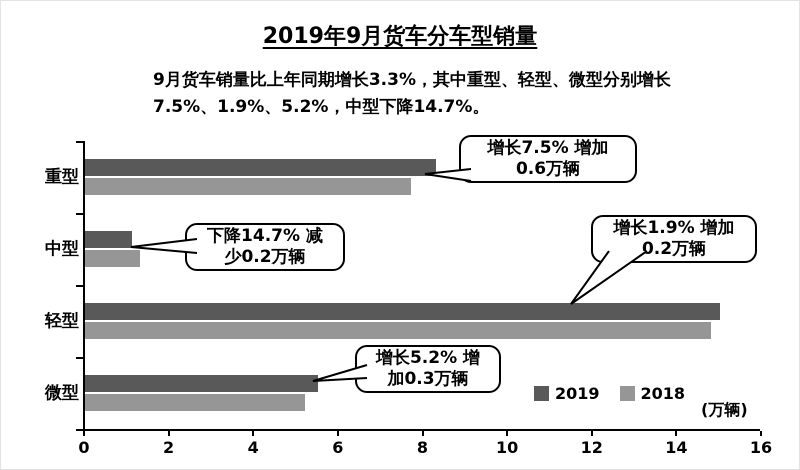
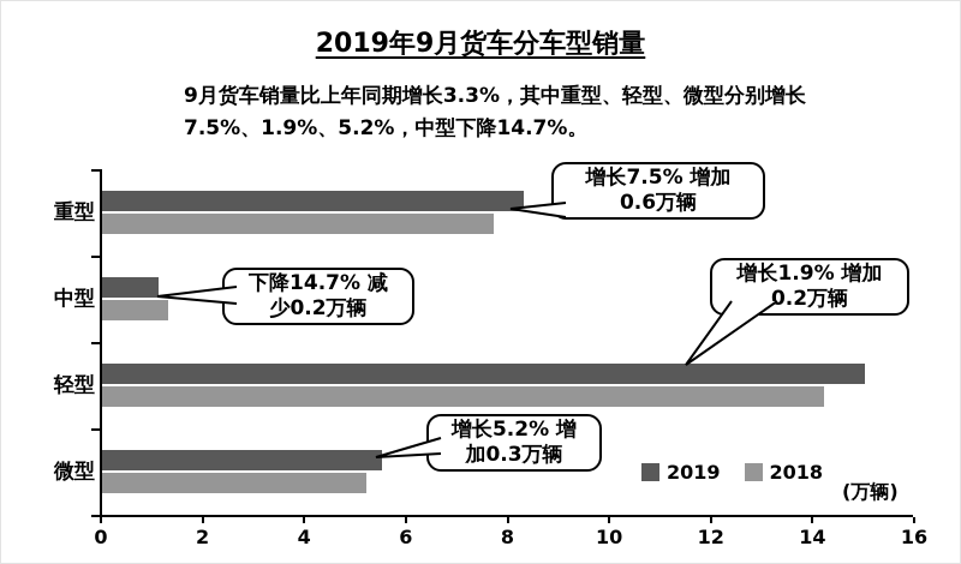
2018/轻型: 14.8 -> 14.2
